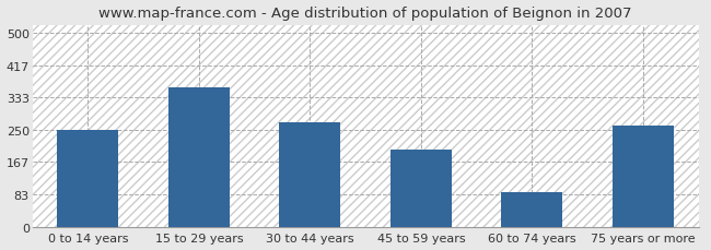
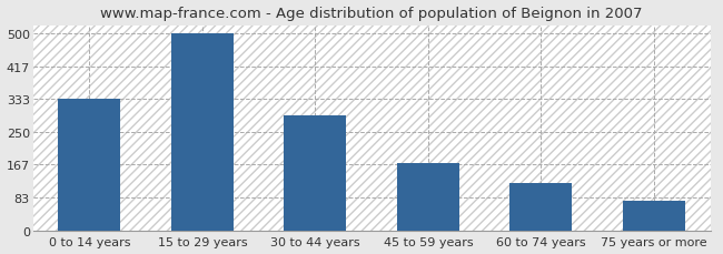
0 to 14 years: 250 -> 333
15 to 29 years: 360 -> 500
30 to 44 years: 270 -> 292
45 to 59 years: 200 -> 172
60 to 74 years: 90 -> 120
75 years or more: 260 -> 75
